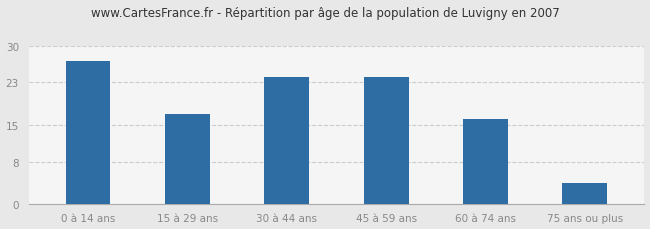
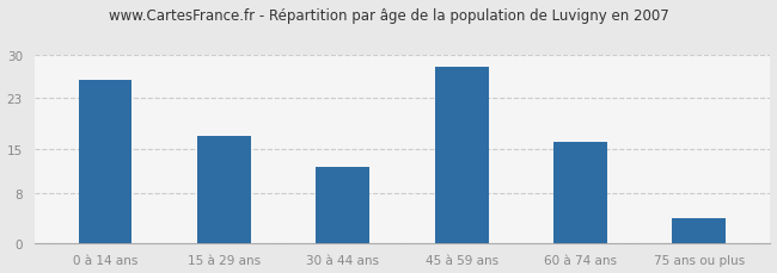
0 à 14 ans: 27 -> 26
30 à 44 ans: 24 -> 12
45 à 59 ans: 24 -> 28
